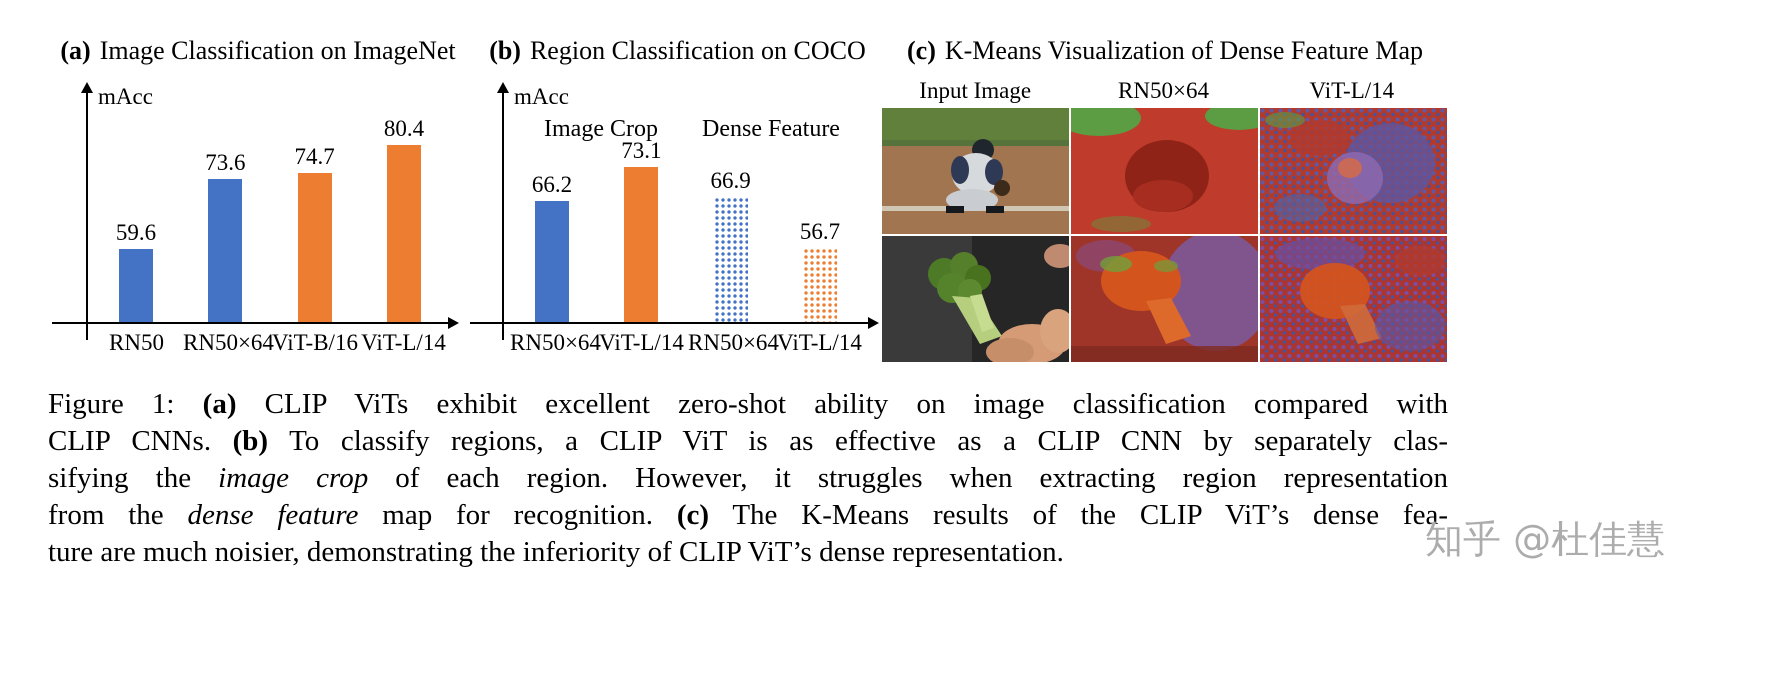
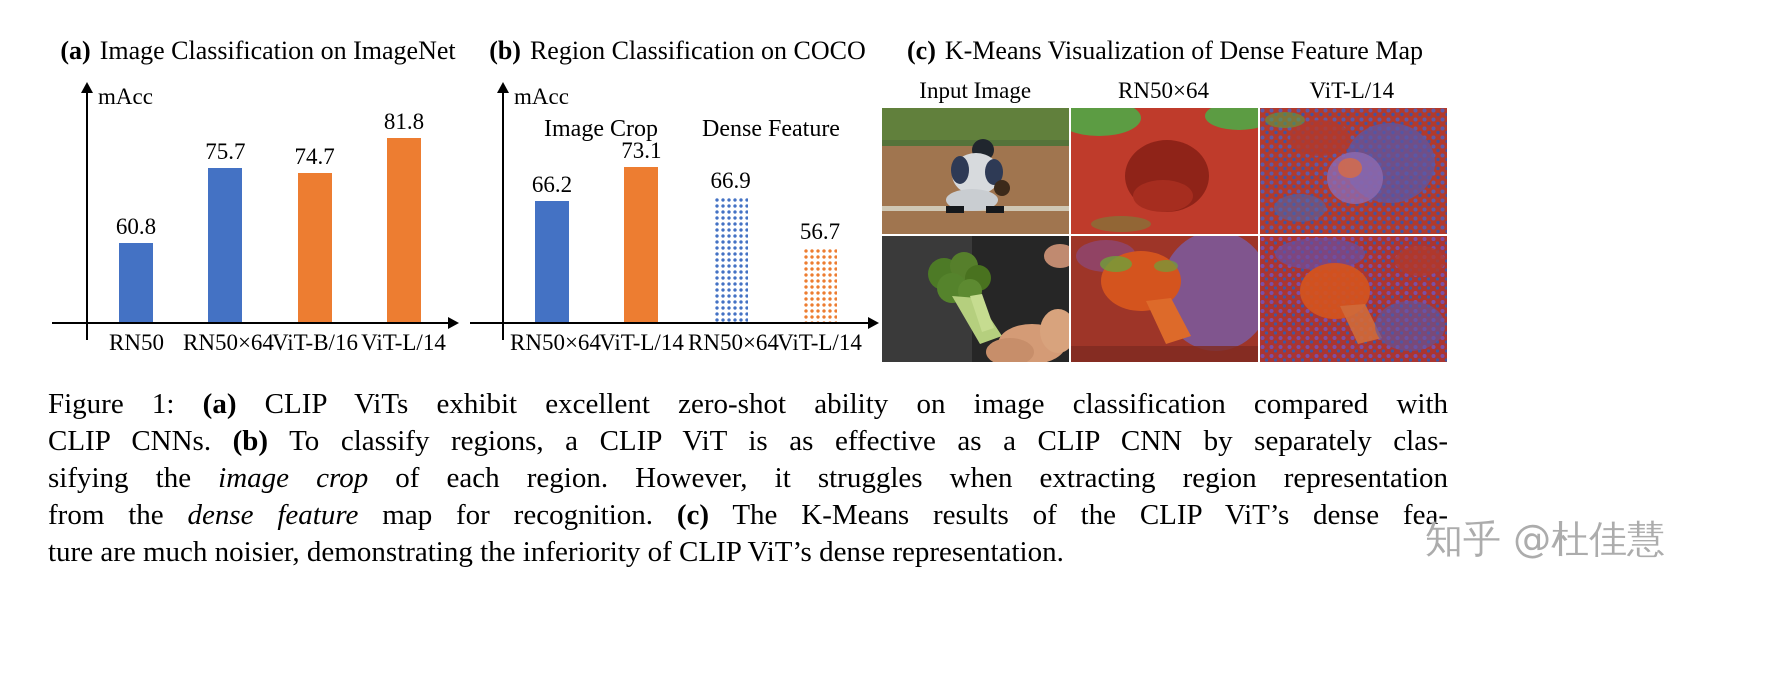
Image Classification on ImageNet/RN50: 59.6 -> 60.8
Image Classification on ImageNet/RN50×64: 73.6 -> 75.7
Image Classification on ImageNet/ViT-L/14: 80.4 -> 81.8
